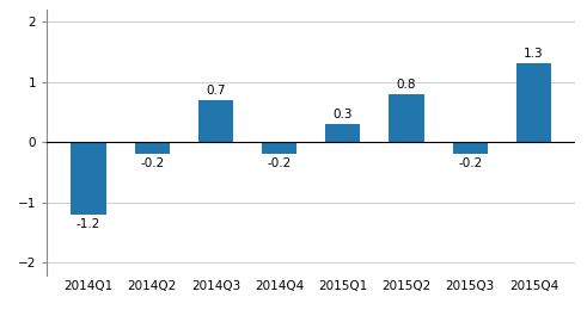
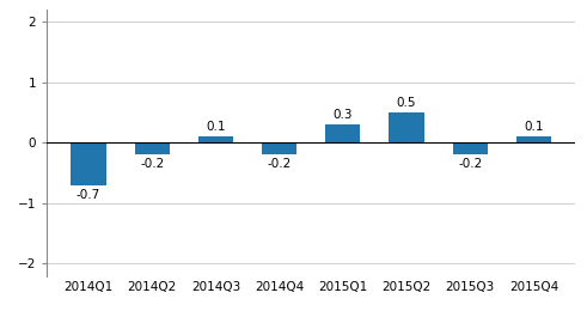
2014Q1: -1.2 -> -0.7
2014Q3: 0.7 -> 0.1
2015Q2: 0.8 -> 0.5
2015Q4: 1.3 -> 0.1
